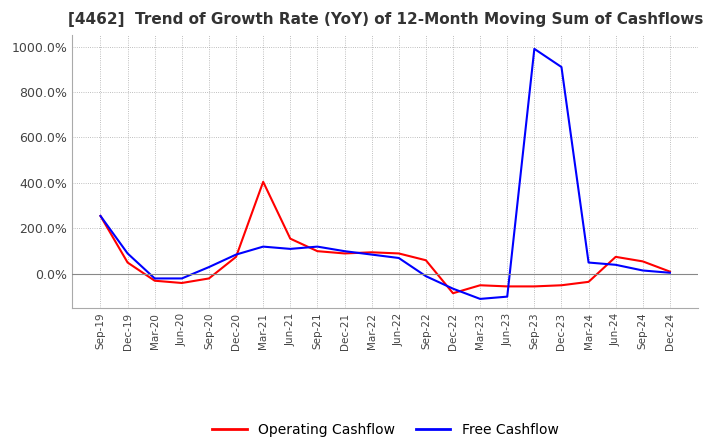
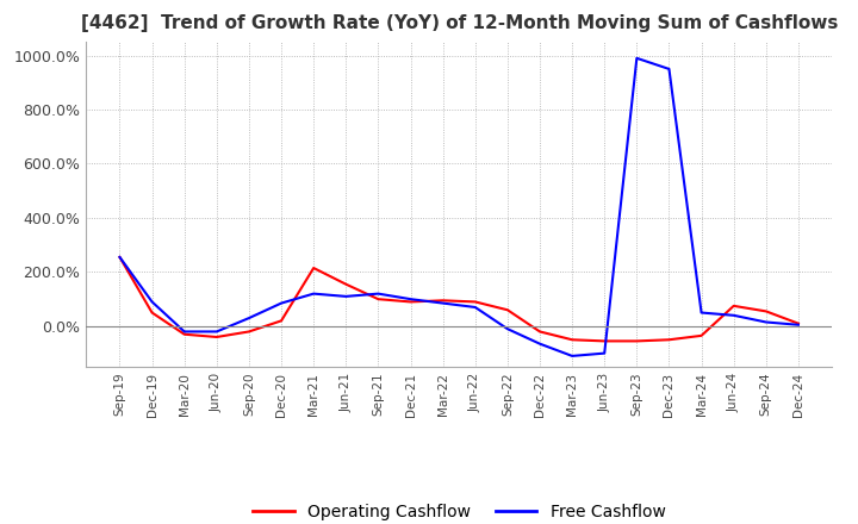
Operating Cashflow/Dec-20: 75% -> 20%
Operating Cashflow/Mar-21: 405% -> 215%
Operating Cashflow/Dec-22: -85% -> -20%
Free Cashflow/Dec-23: 910% -> 950%
